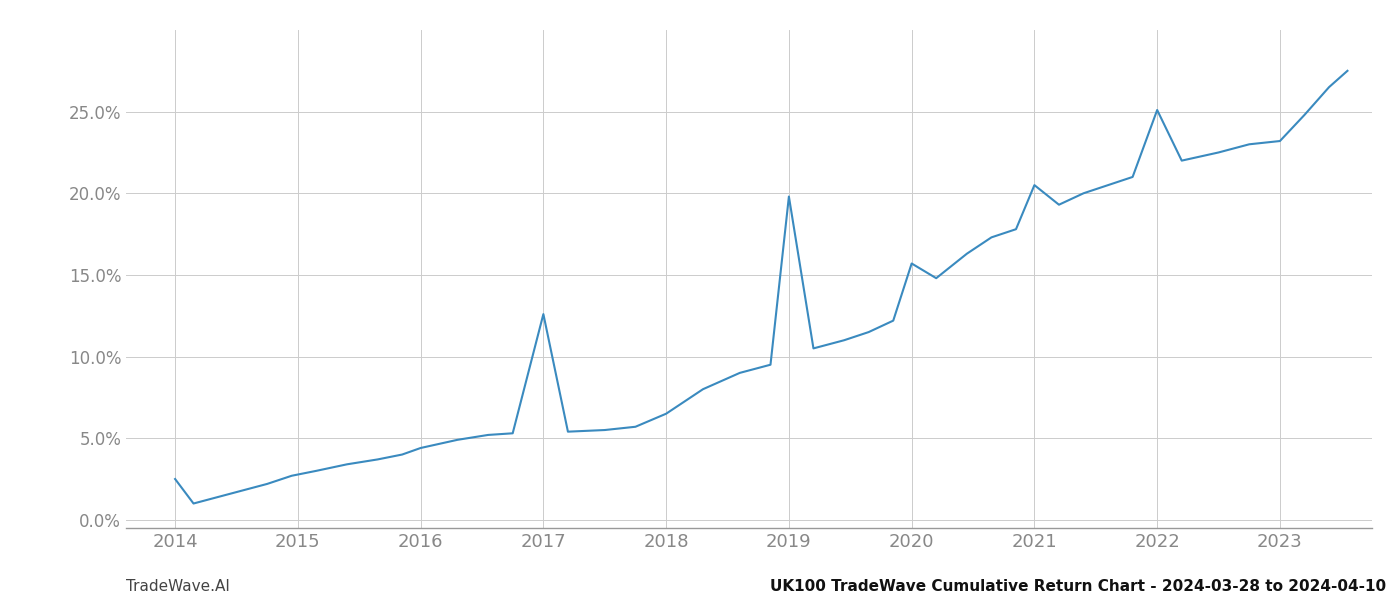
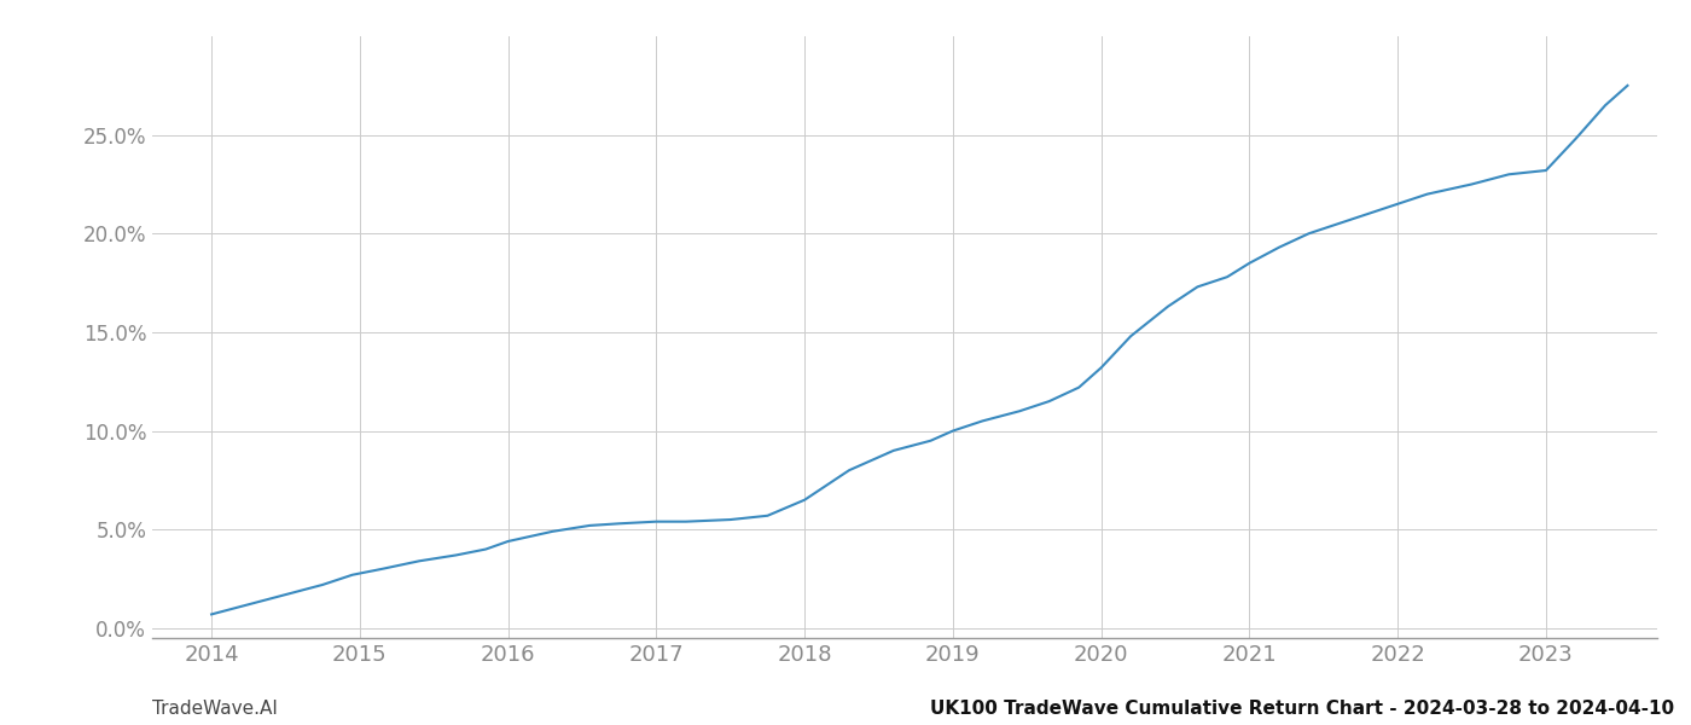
2014: 2.5% -> 0.7%
2017: 12.6% -> 5.4%
2019: 19.8% -> 10.0%
2020: 15.7% -> 13.2%
2021: 20.5% -> 18.5%
2022: 25.1% -> 21.5%
